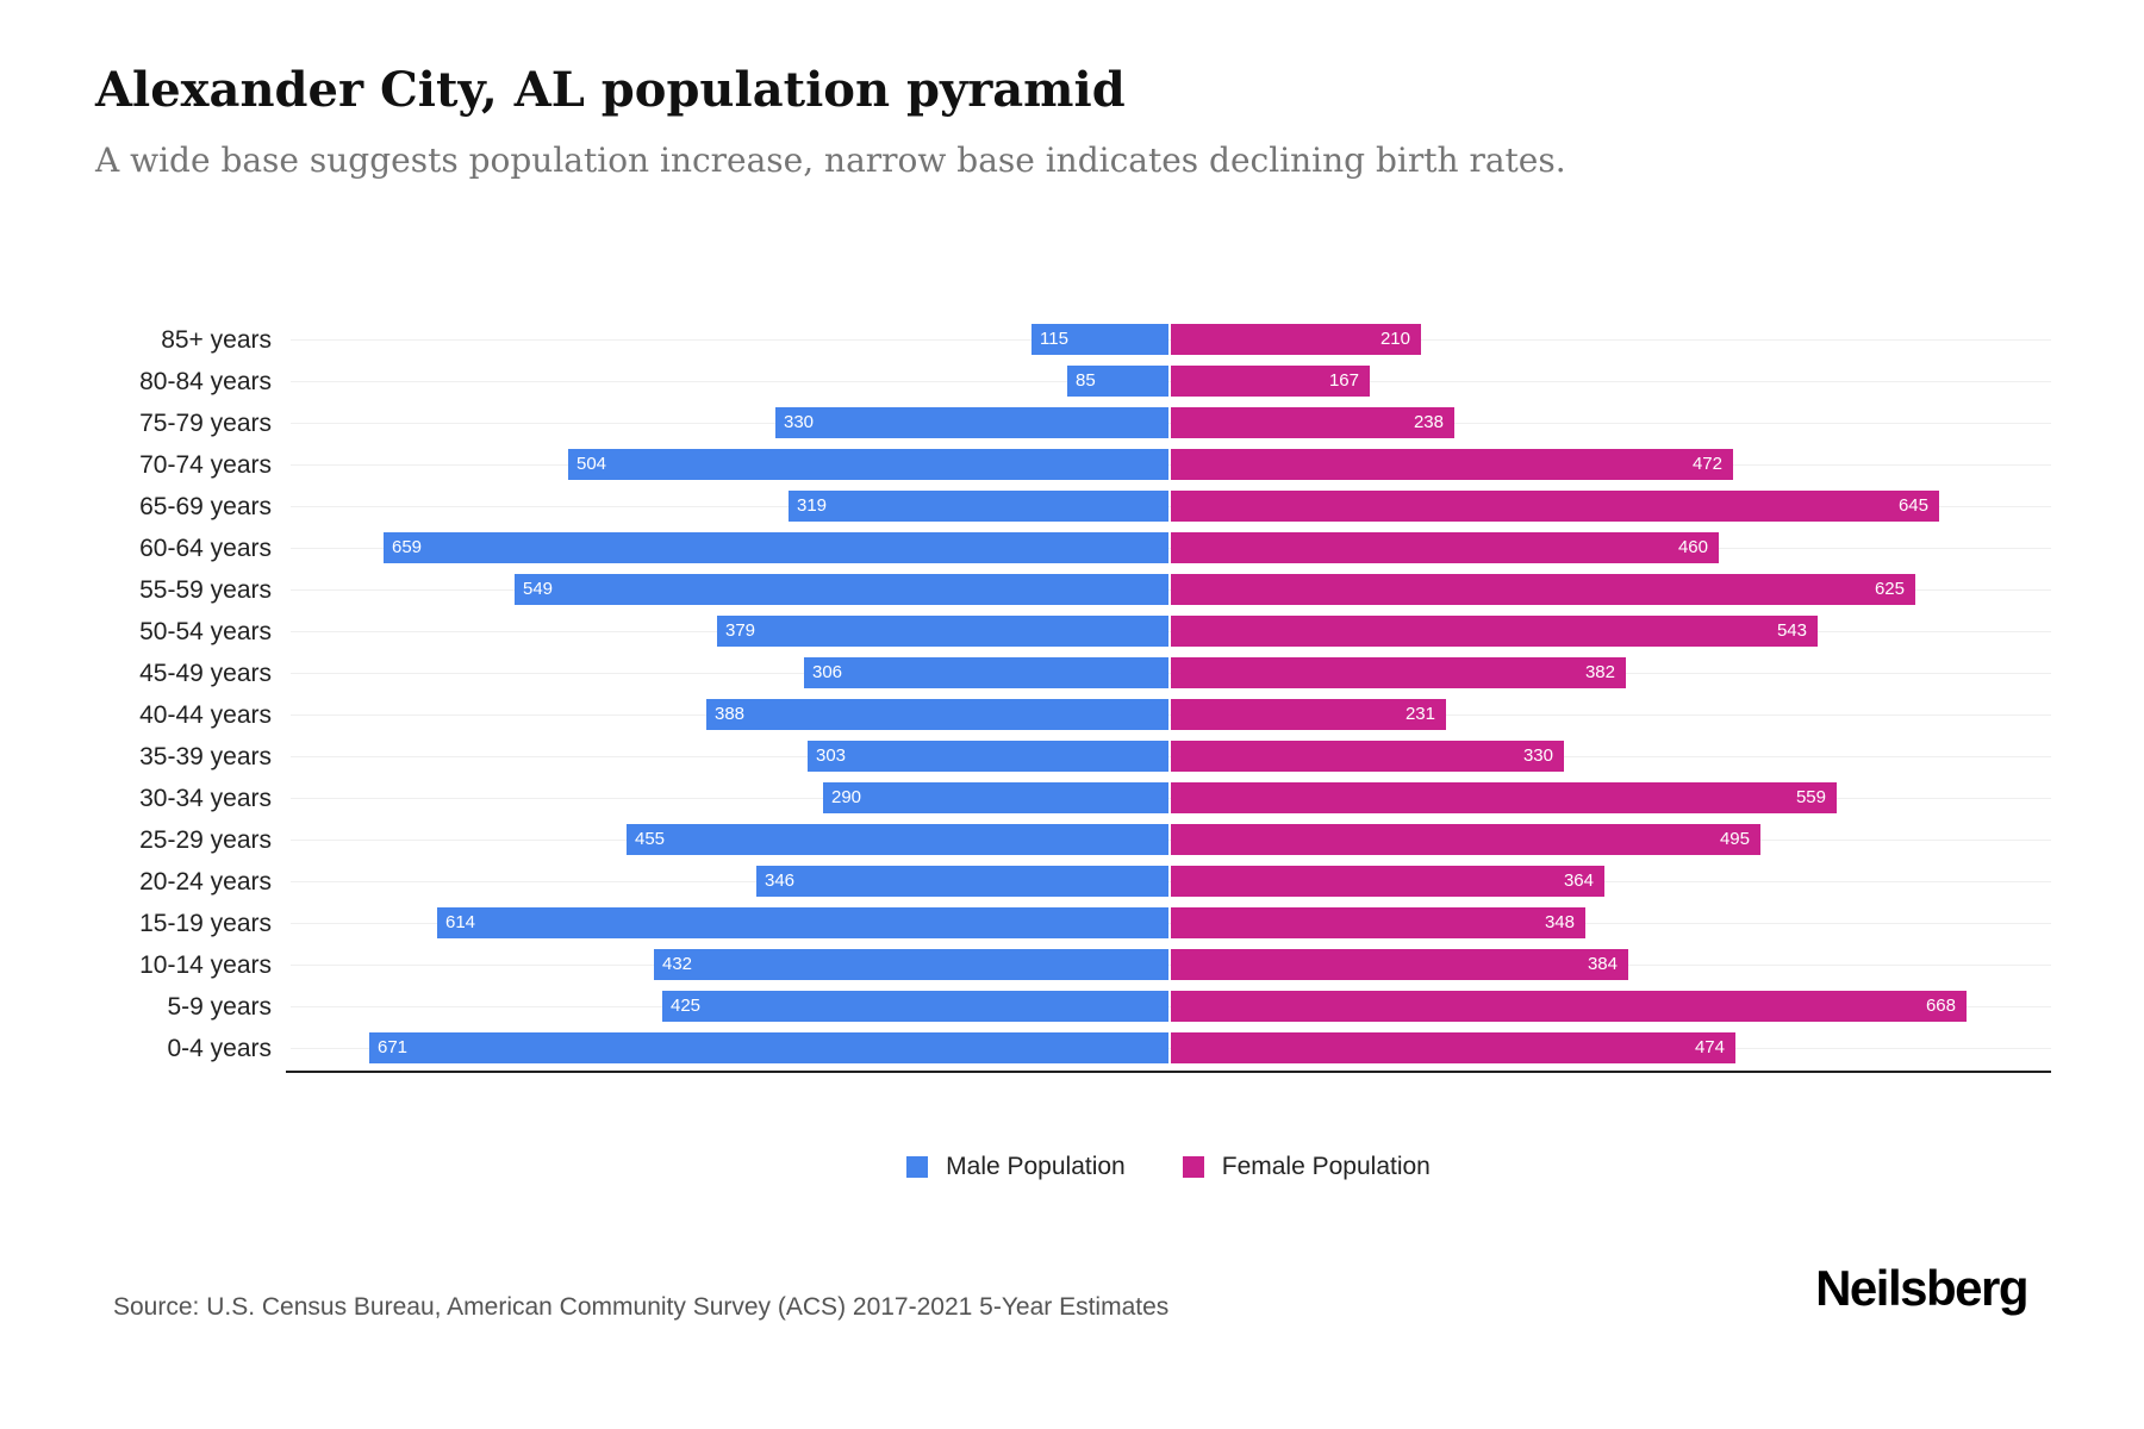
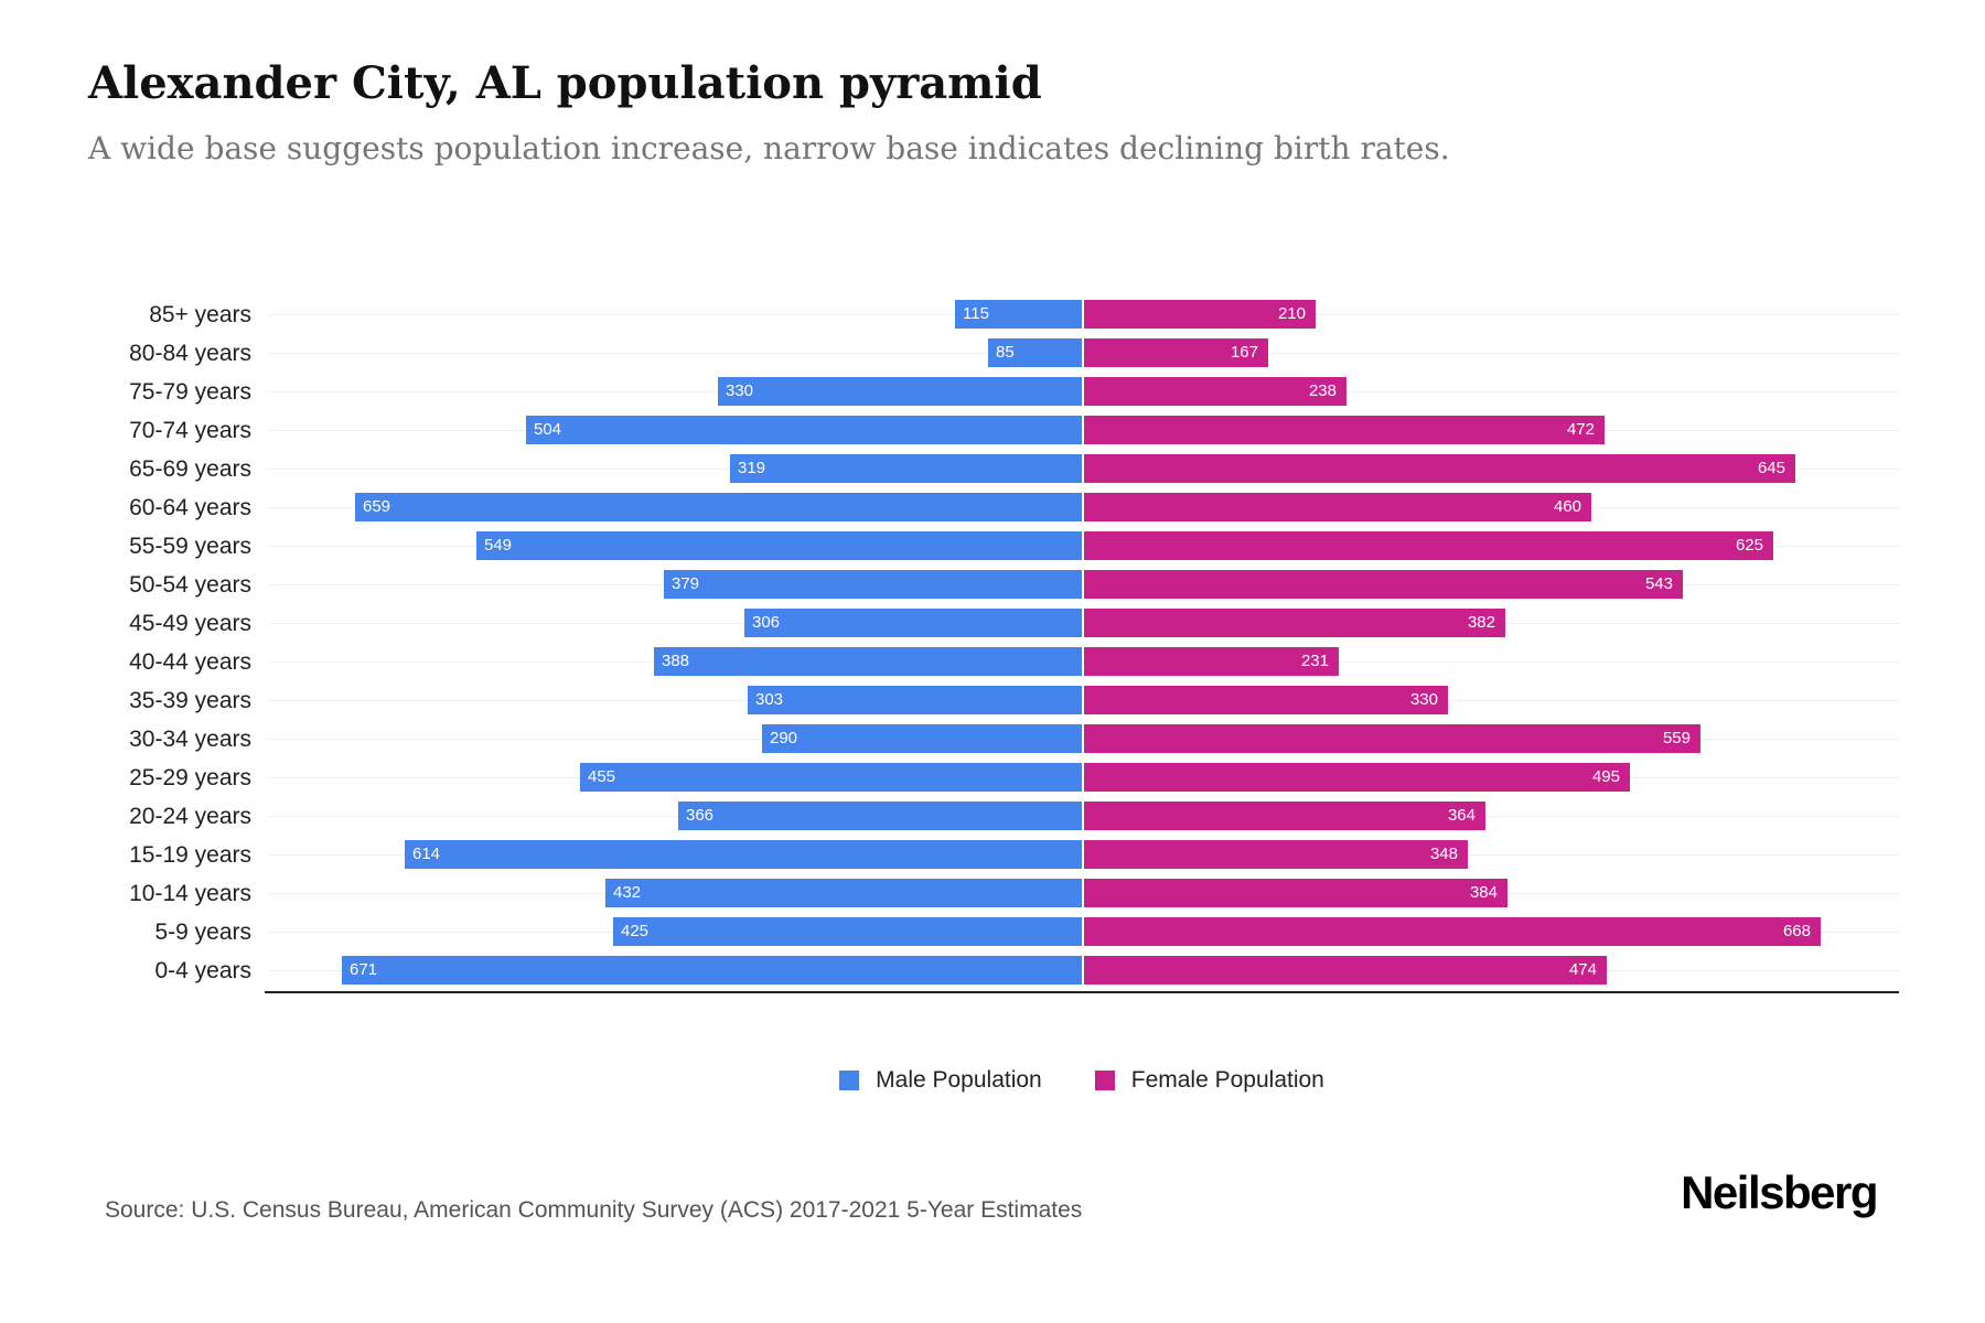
Male Population/20-24 years: 346 -> 366
